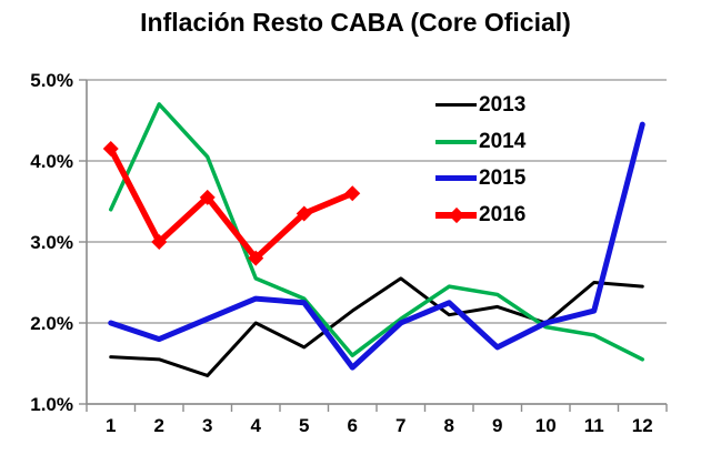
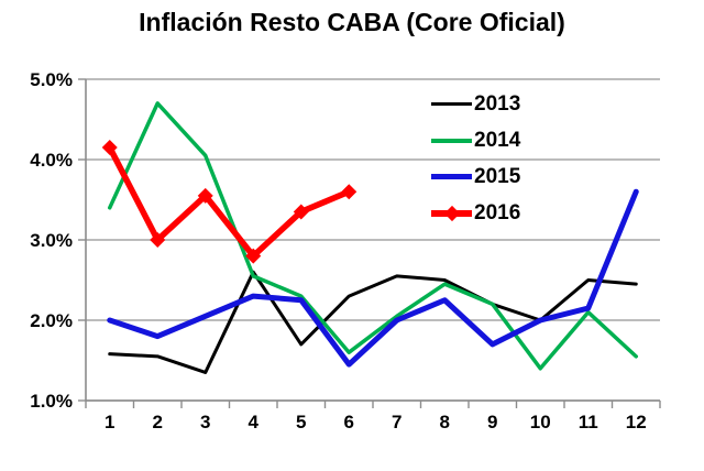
2013/4: 2.0% -> 2.6%
2013/6: 2.1% -> 2.3%
2013/8: 2.1% -> 2.5%
2014/9: 2.4% -> 2.2%
2014/10: 1.9% -> 1.4%
2014/11: 1.9% -> 2.1%
2015/12: 4.5% -> 3.6%
